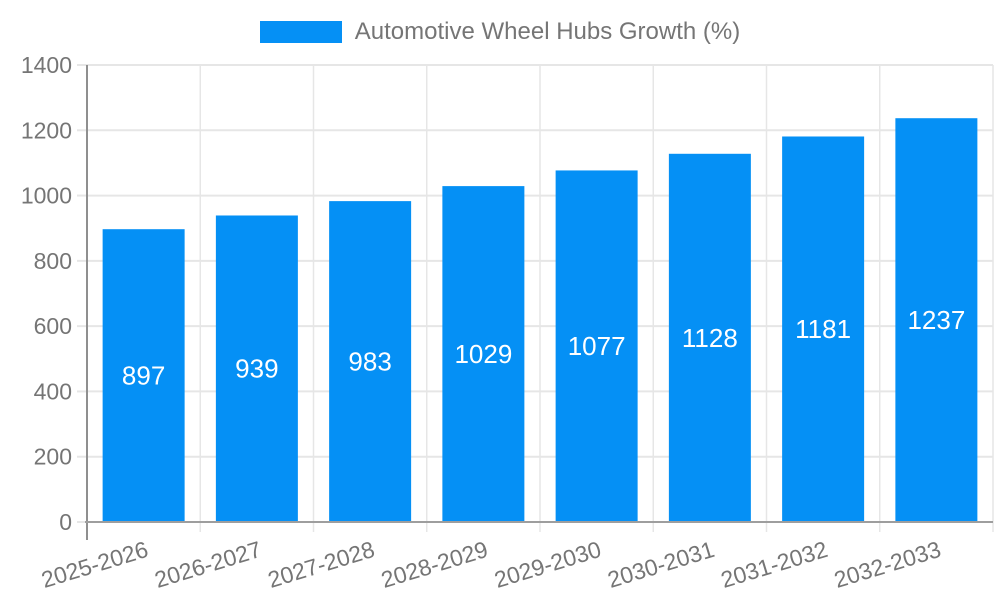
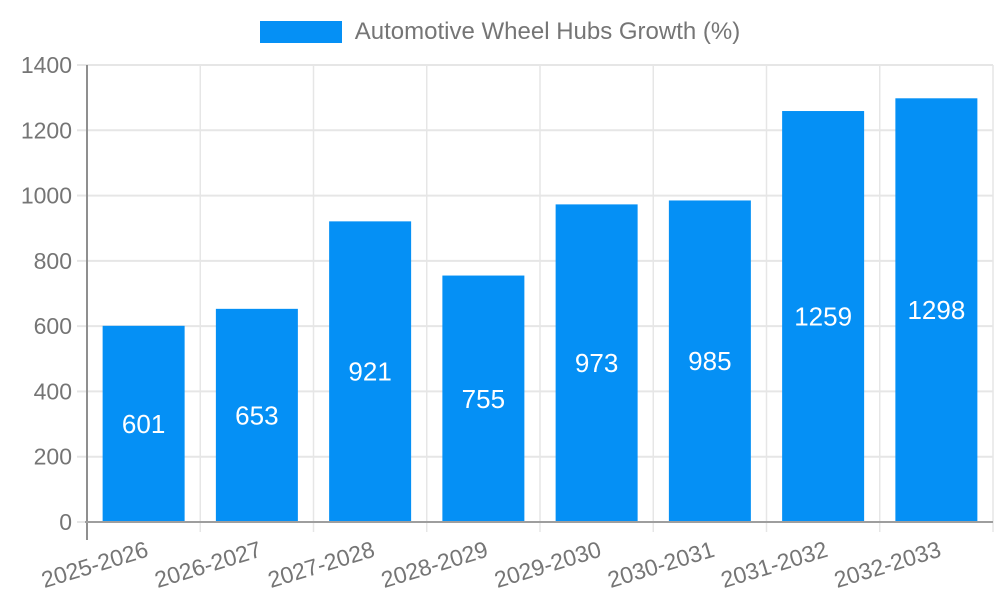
2025-2026: 897 -> 601
2026-2027: 939 -> 653
2027-2028: 983 -> 921
2028-2029: 1029 -> 755
2029-2030: 1077 -> 973
2030-2031: 1128 -> 985
2031-2032: 1181 -> 1259
2032-2033: 1237 -> 1298
